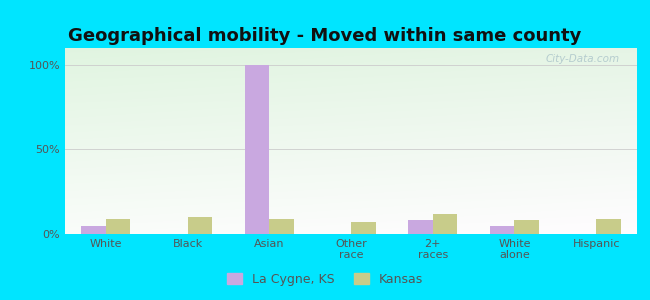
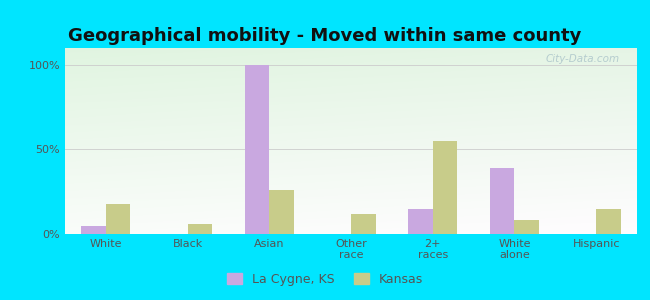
Kansas/White: 9% -> 18%
Kansas/Black: 10% -> 6%
Kansas/Asian: 9% -> 26%
Kansas/Other race: 7% -> 12%
La Cygne, KS/2+ races: 8% -> 15%
Kansas/2+ races: 12% -> 55%
La Cygne, KS/White alone: 5% -> 39%
Kansas/Hispanic: 9% -> 15%
